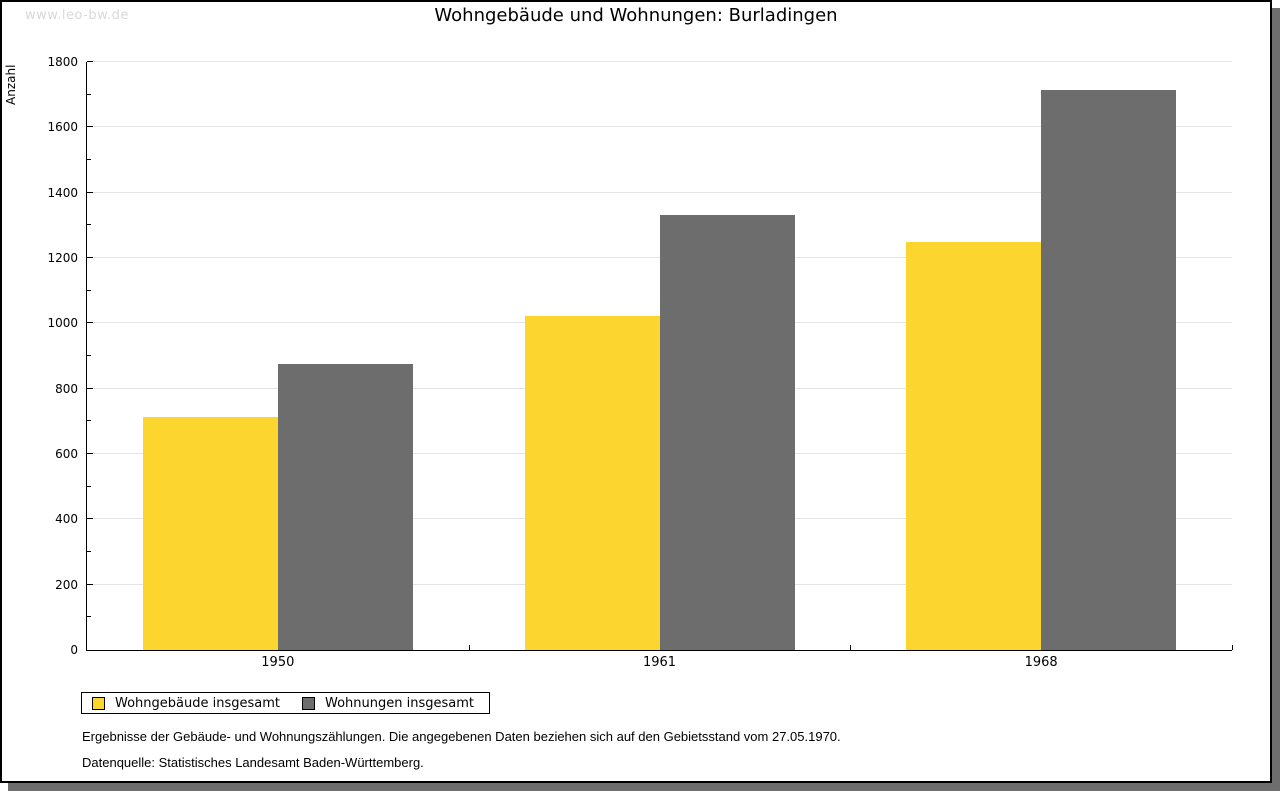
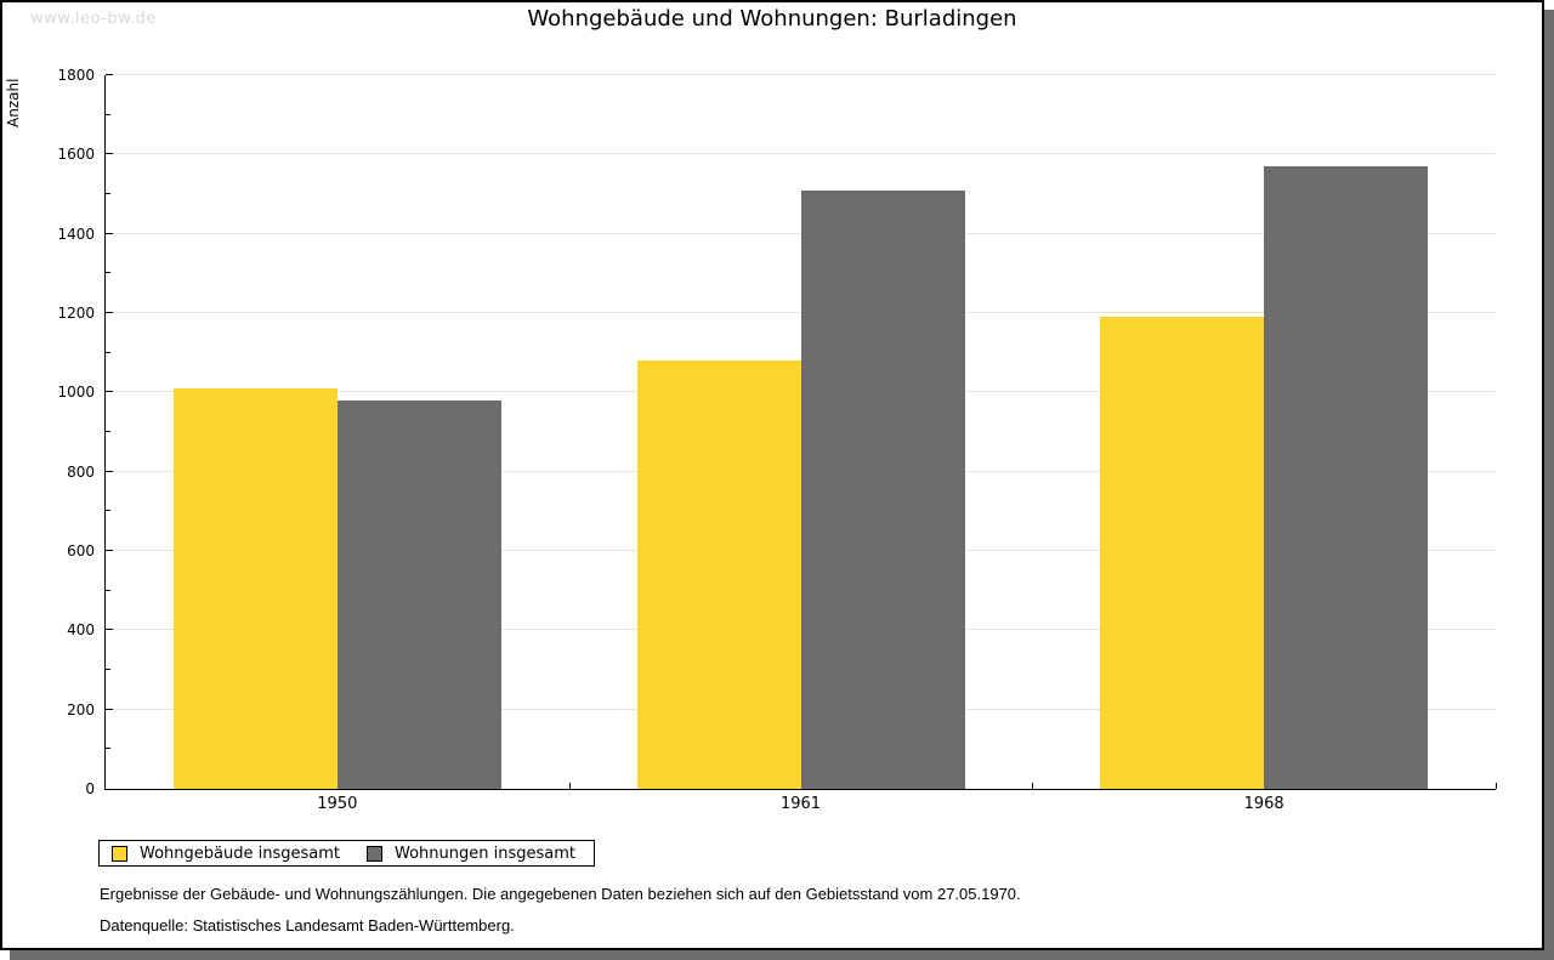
Wohngebäude insgesamt/1950: 710 -> 1010
Wohnungen insgesamt/1950: 880 -> 980
Wohngebäude insgesamt/1961: 1020 -> 1080
Wohnungen insgesamt/1961: 1330 -> 1510
Wohngebäude insgesamt/1968: 1250 -> 1190
Wohnungen insgesamt/1968: 1720 -> 1570
